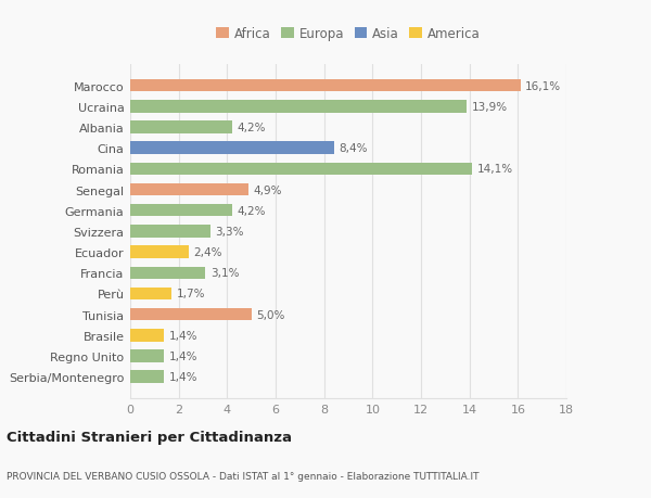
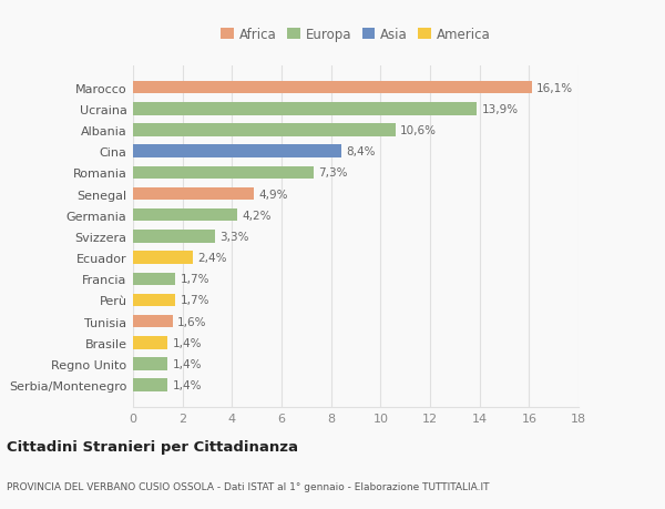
Albania: 4,2% -> 10,6%
Romania: 14,1% -> 7,3%
Francia: 3,1% -> 1,7%
Tunisia: 5,0% -> 1,6%
